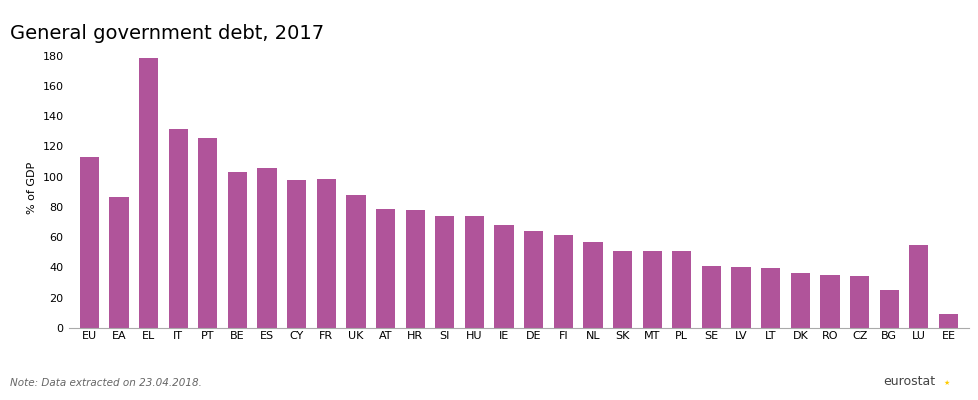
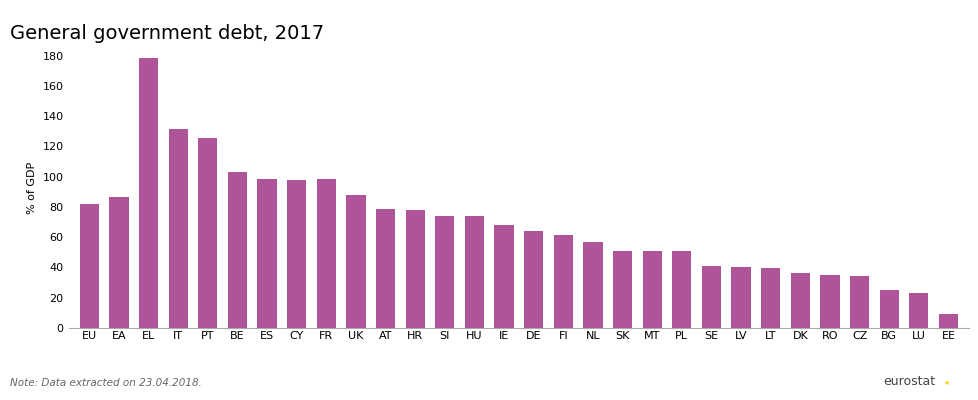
EU: 113 -> 82
ES: 106 -> 98
LU: 55 -> 23
